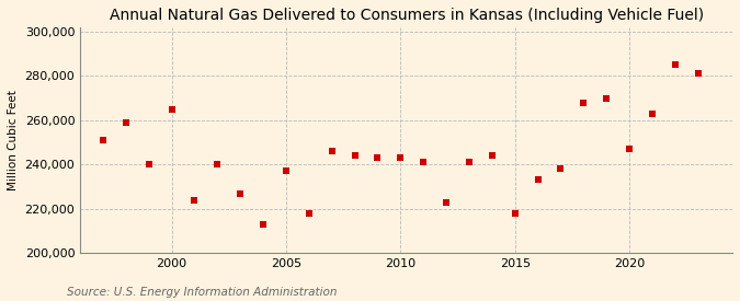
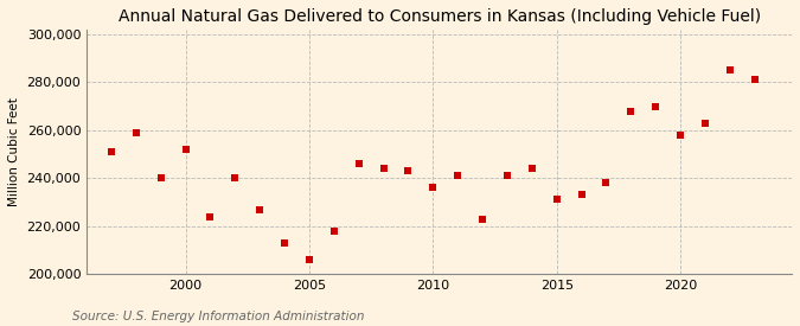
2000: 265,000 -> 252,000
2005: 237,000 -> 206,000
2010: 243,000 -> 236,000
2015: 218,000 -> 231,000
2020: 247,000 -> 258,000
